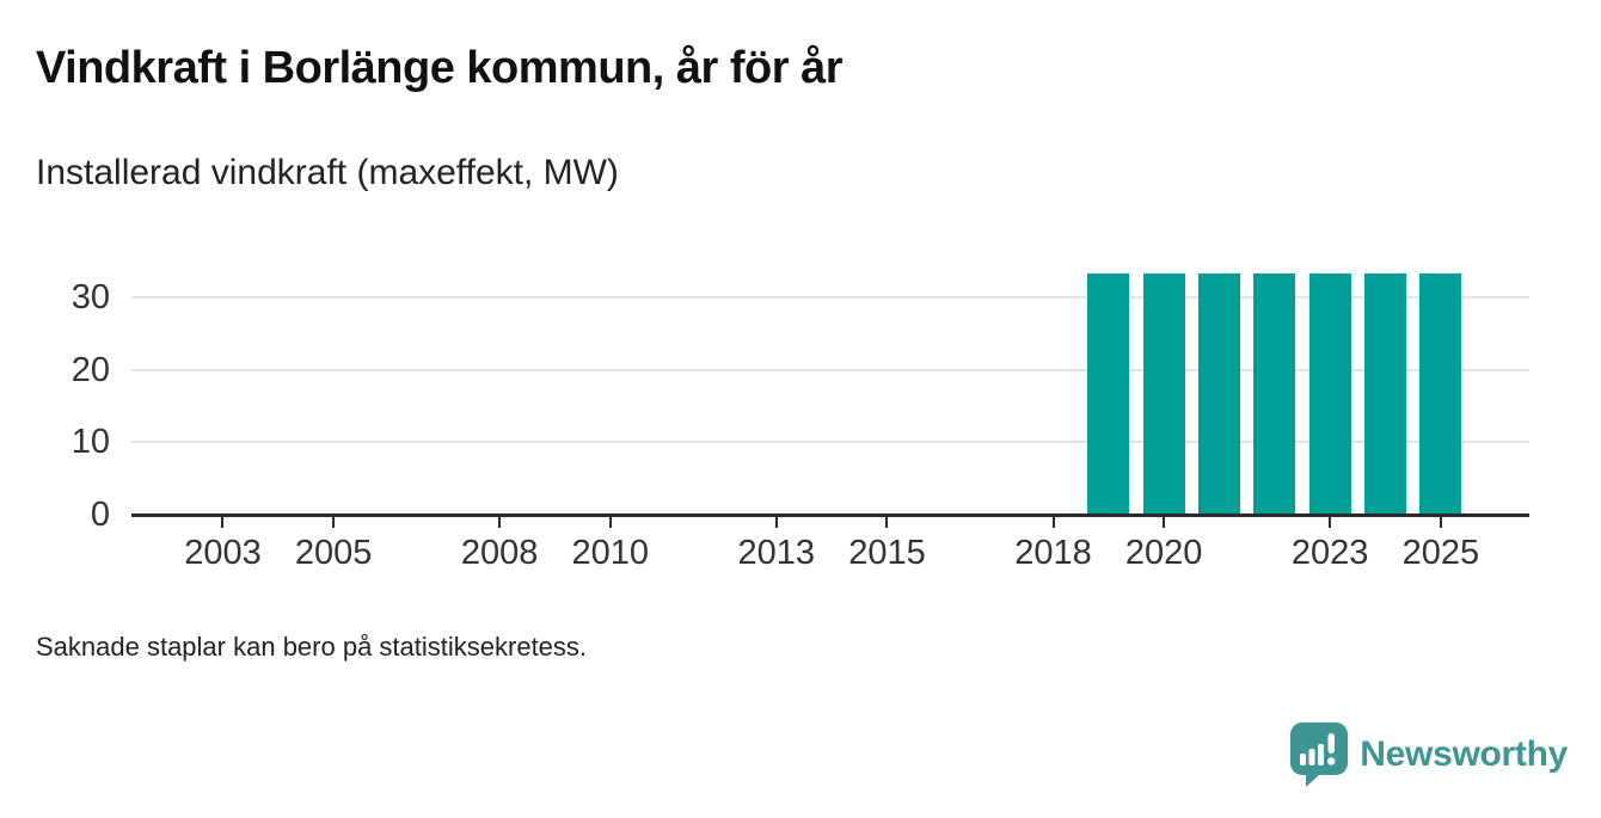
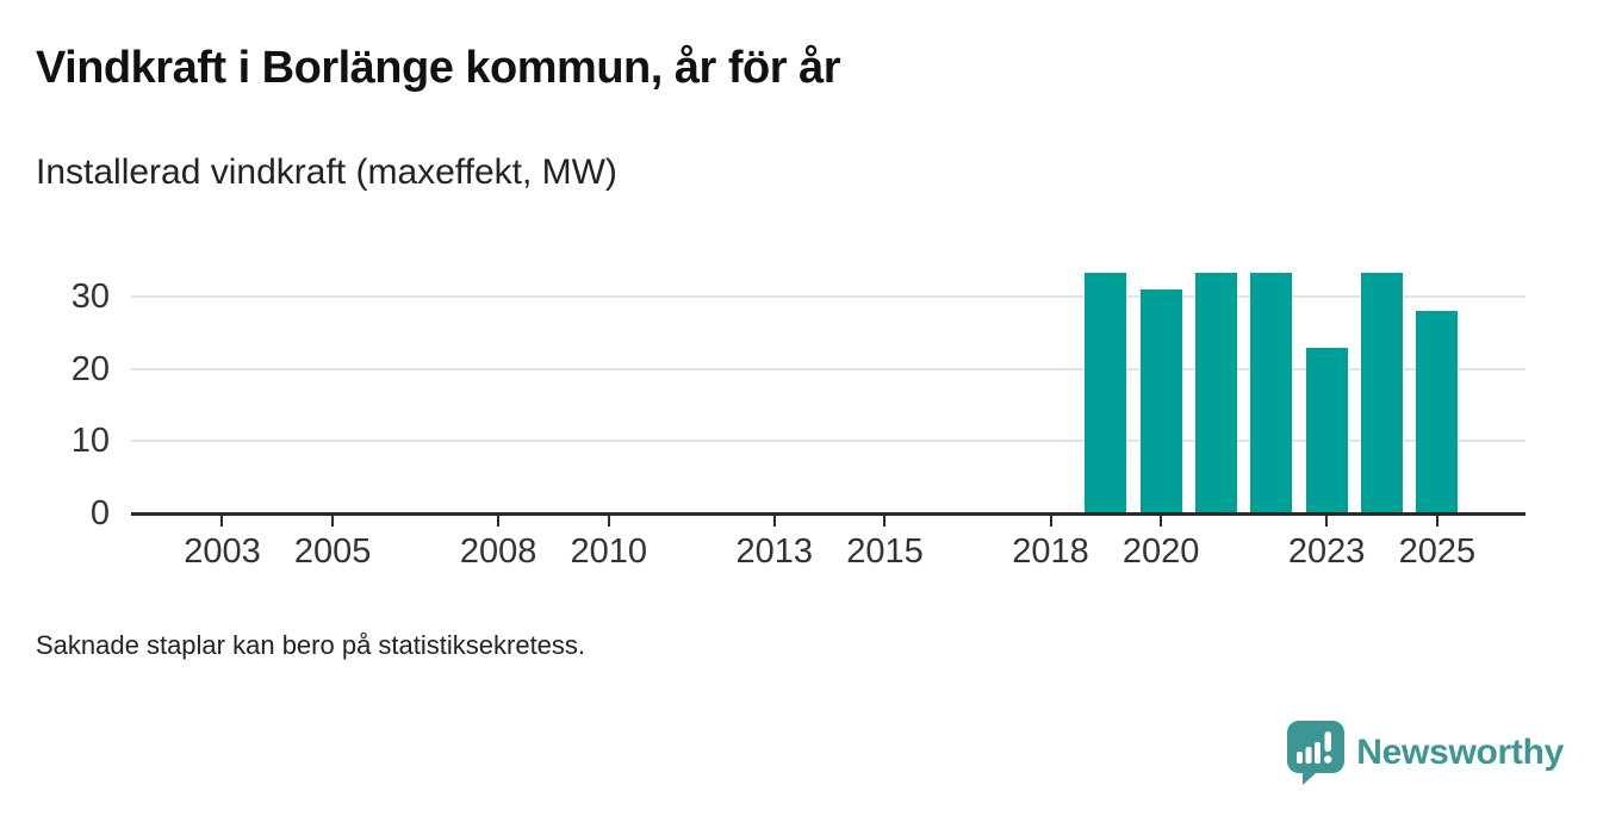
2020: 33 -> 31
2023: 33 -> 23
2025: 33 -> 28
